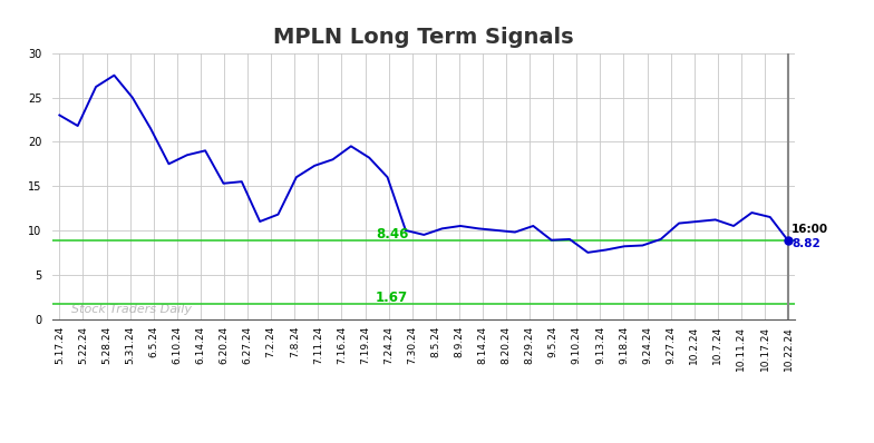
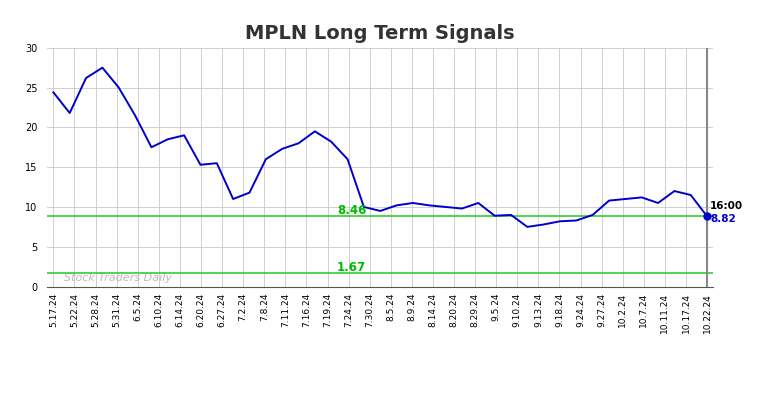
5.17.24: 23.0 -> 24.4
